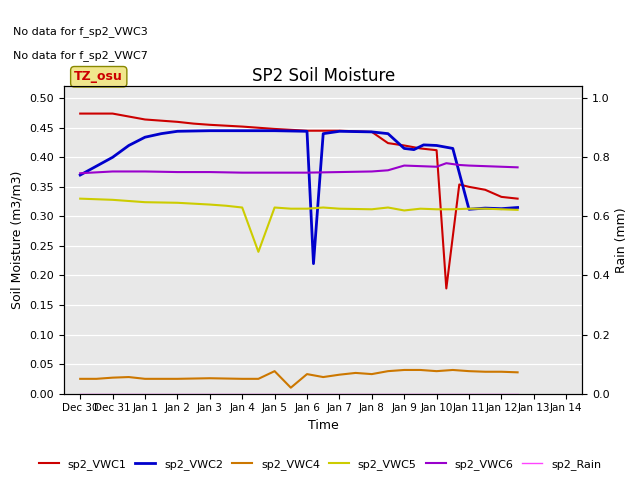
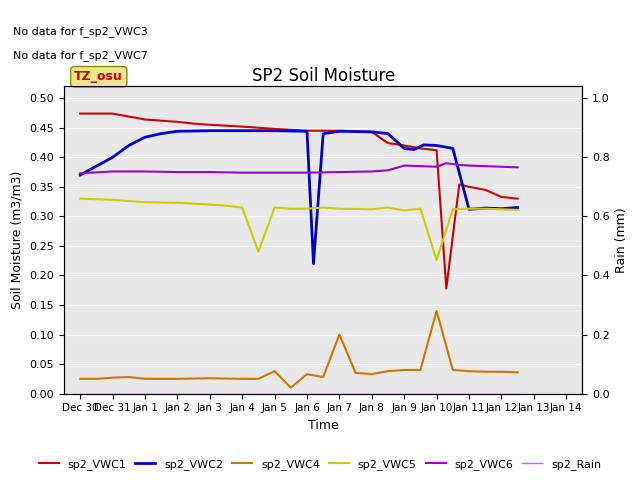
sp2_VWC4/Jan 7: 0.032 -> 0.100
sp2_VWC4/Jan 10: 0.038 -> 0.140
sp2_VWC5/Jan 10: 0.312 -> 0.226
